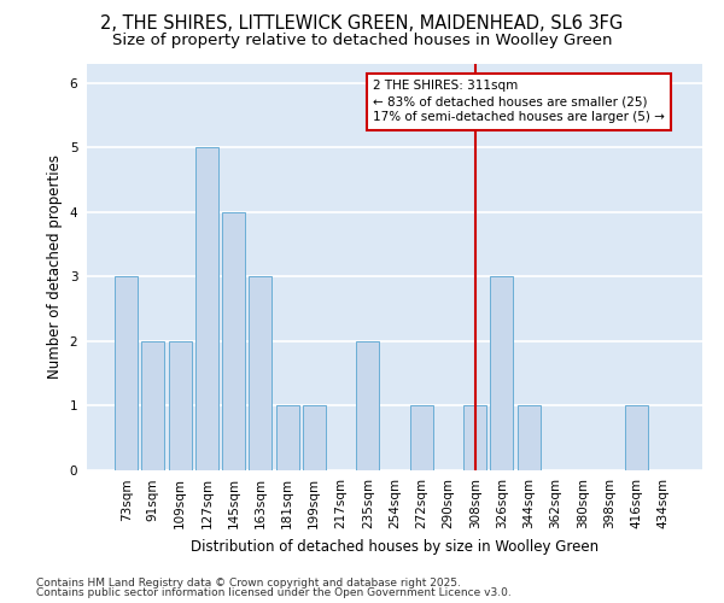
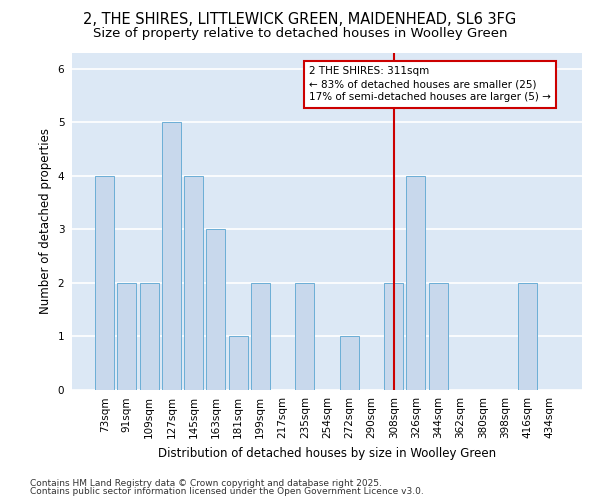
73sqm: 3 -> 4
199sqm: 1 -> 2
308sqm: 1 -> 2
326sqm: 3 -> 4
344sqm: 1 -> 2
416sqm: 1 -> 2
